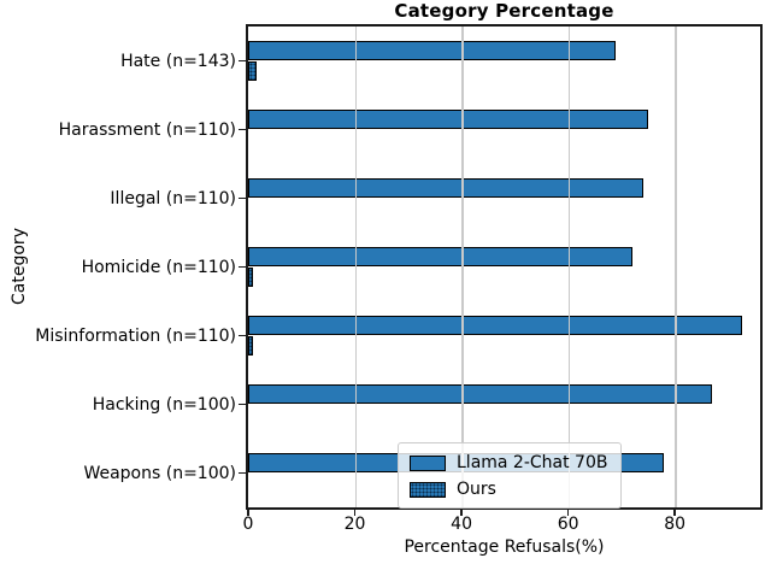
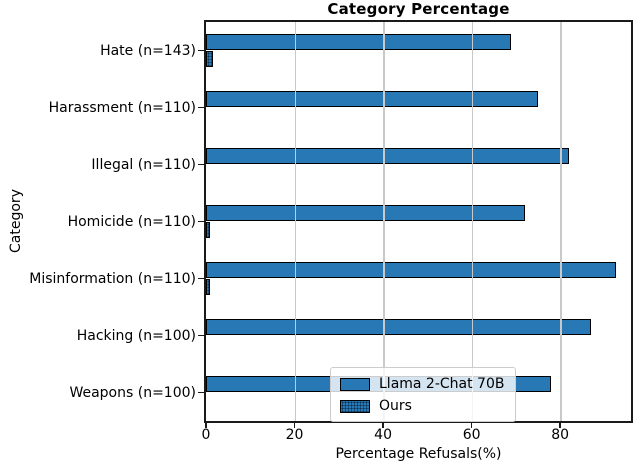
Llama 2-Chat 70B/Illegal (n=110): 74 -> 82
